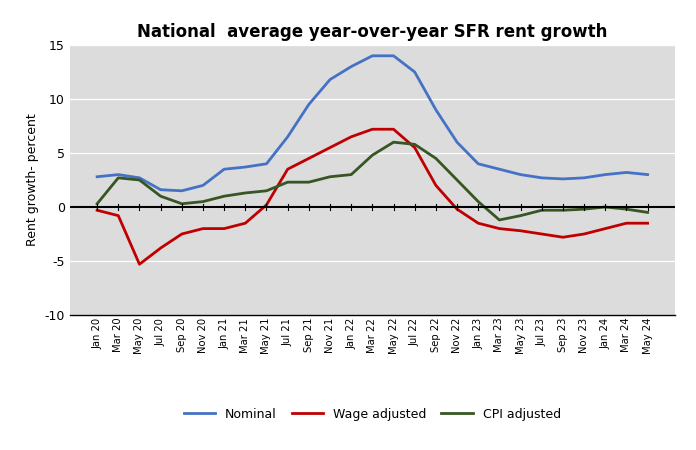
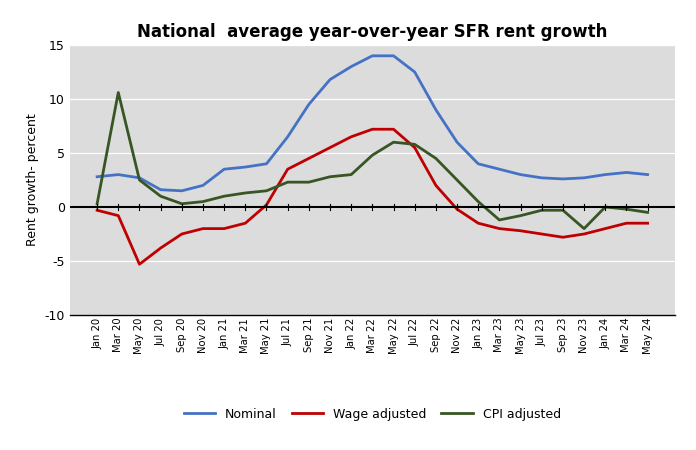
CPI adjusted/Mar 20: 2.7 -> 10.6
CPI adjusted/Nov 23: -0.2 -> -2.0
